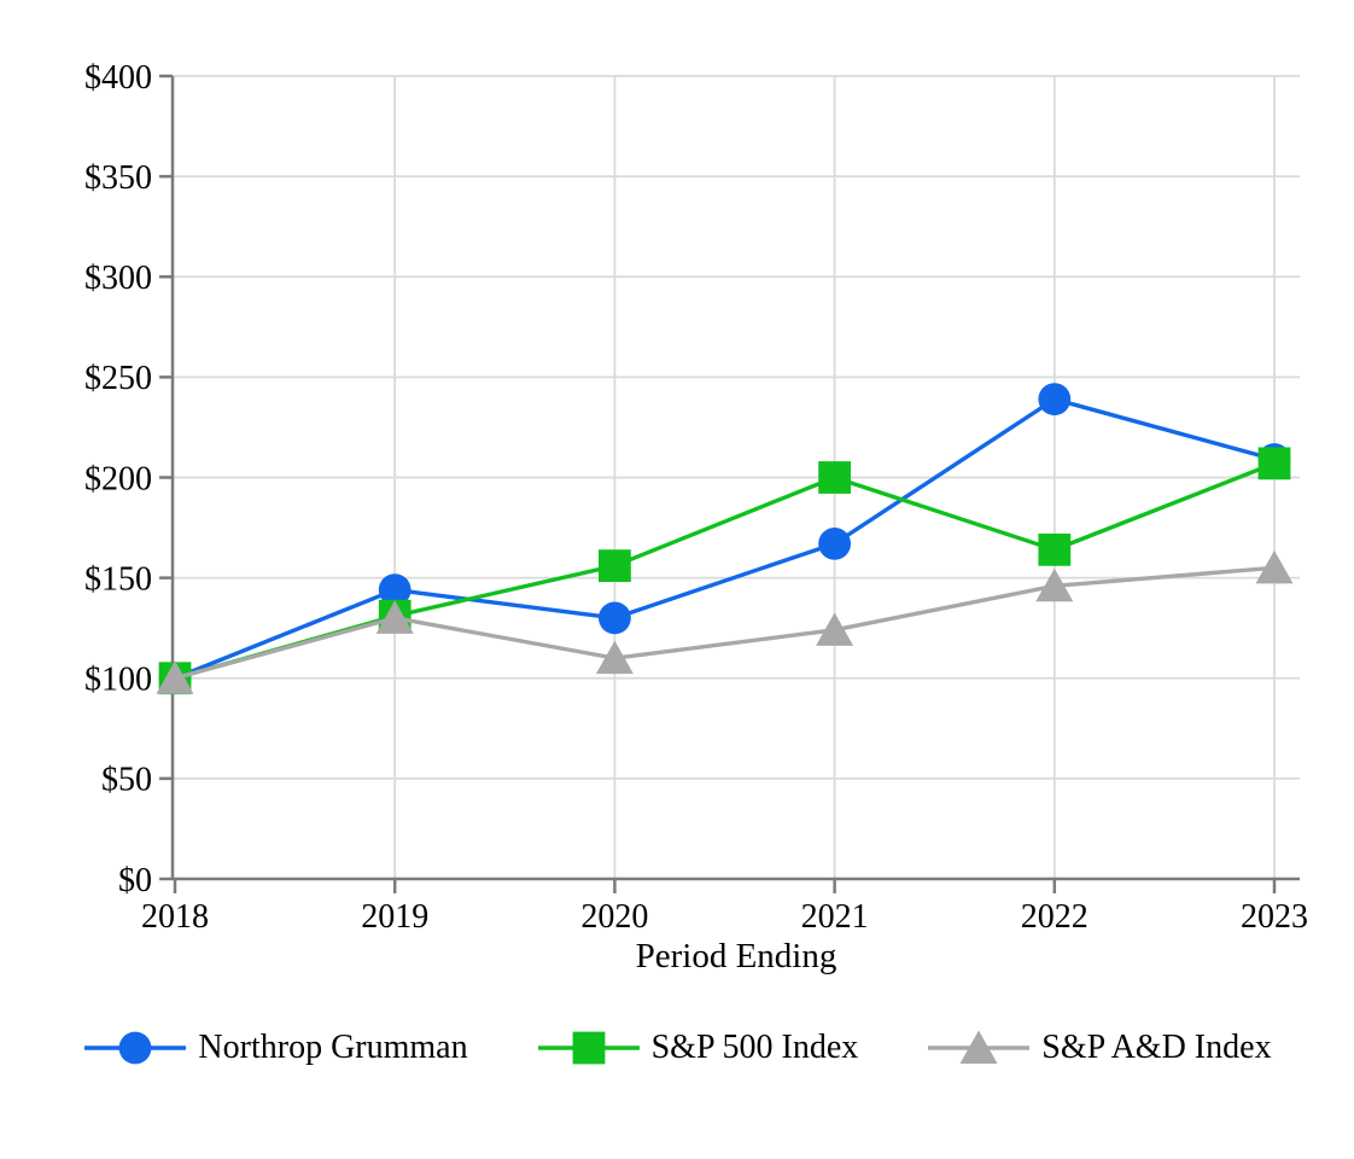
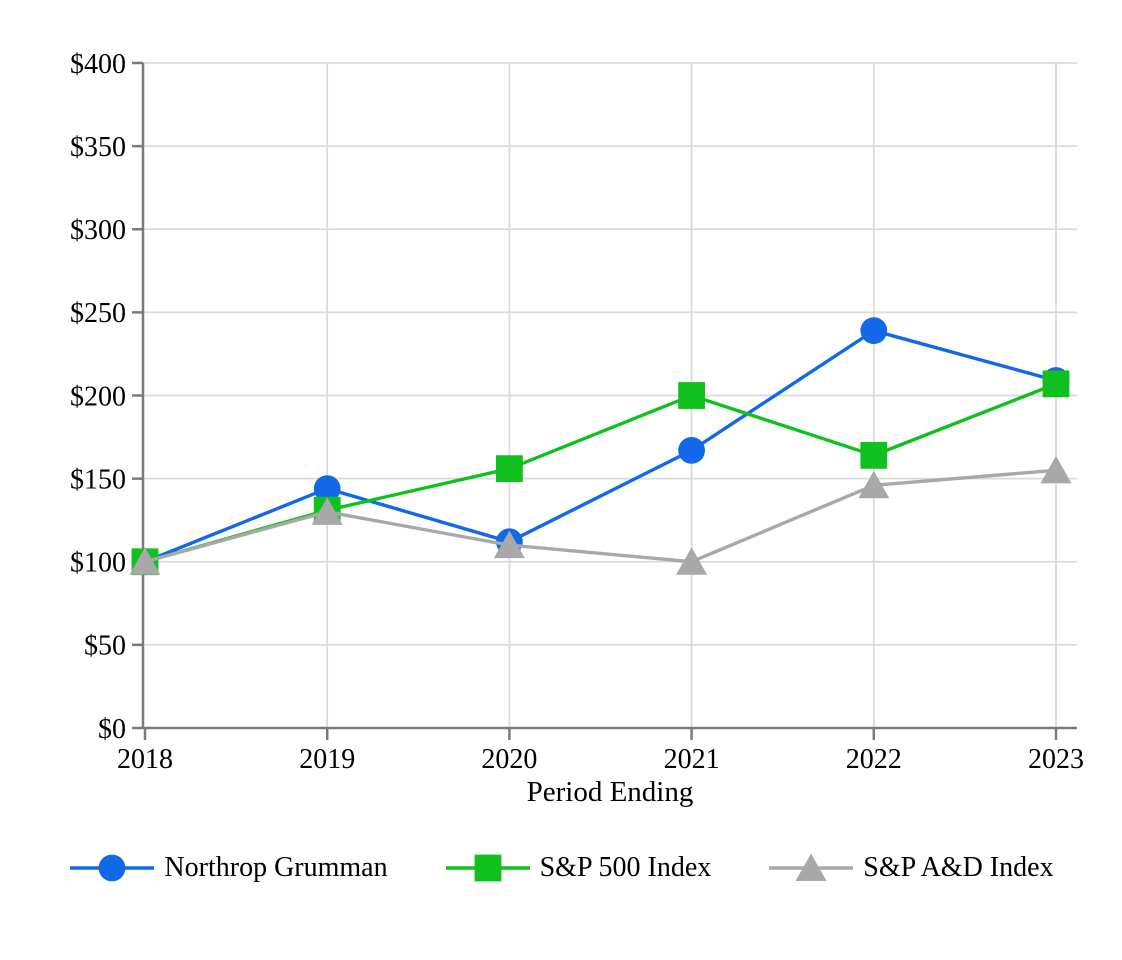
Northrop Grumman/2020: $130 -> $112
S&P A&D Index/2021: $124 -> $100
